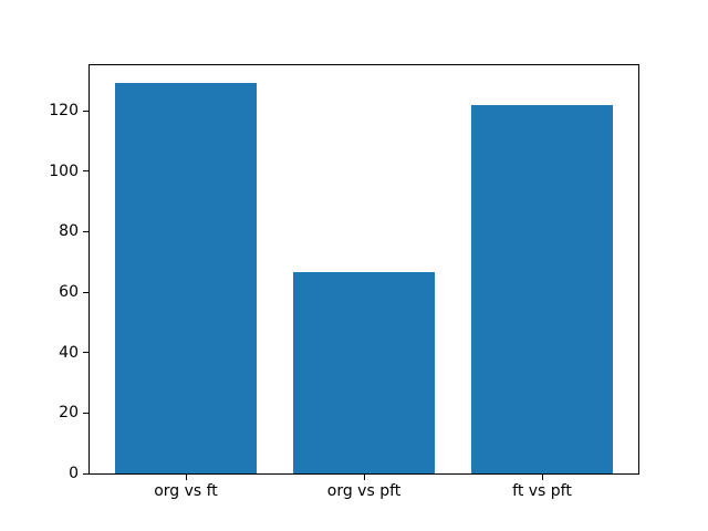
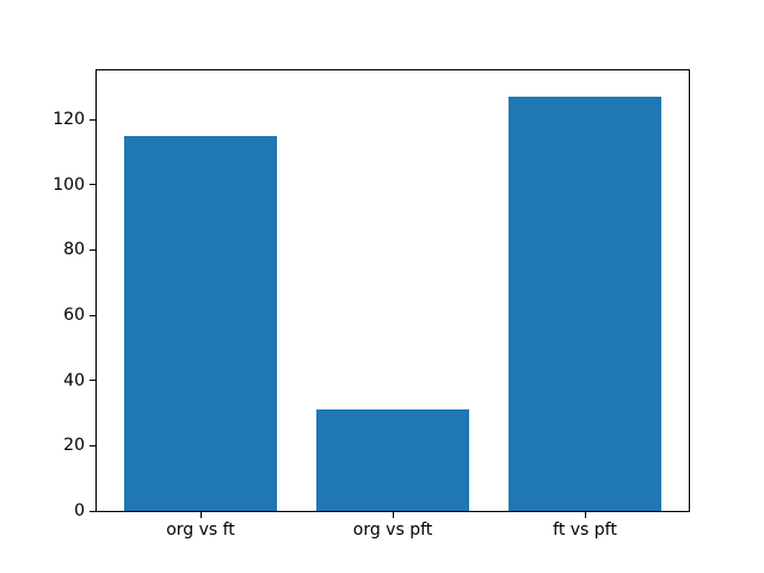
org vs ft: 129 -> 115
org vs pft: 67 -> 31
ft vs pft: 122 -> 127
